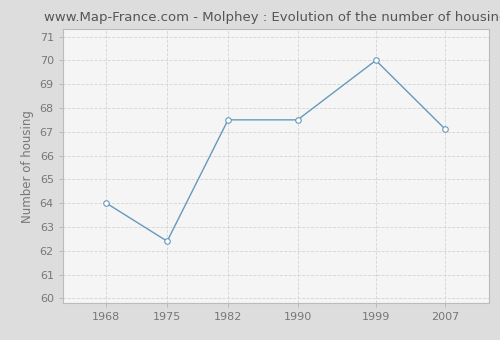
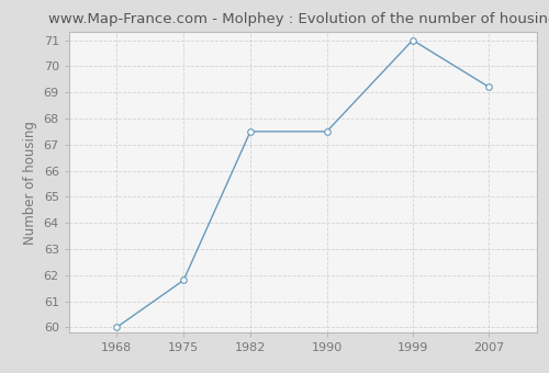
1968: 64.0 -> 60.0
1975: 62.4 -> 61.8
1999: 70.0 -> 71.0
2007: 67.1 -> 69.2
